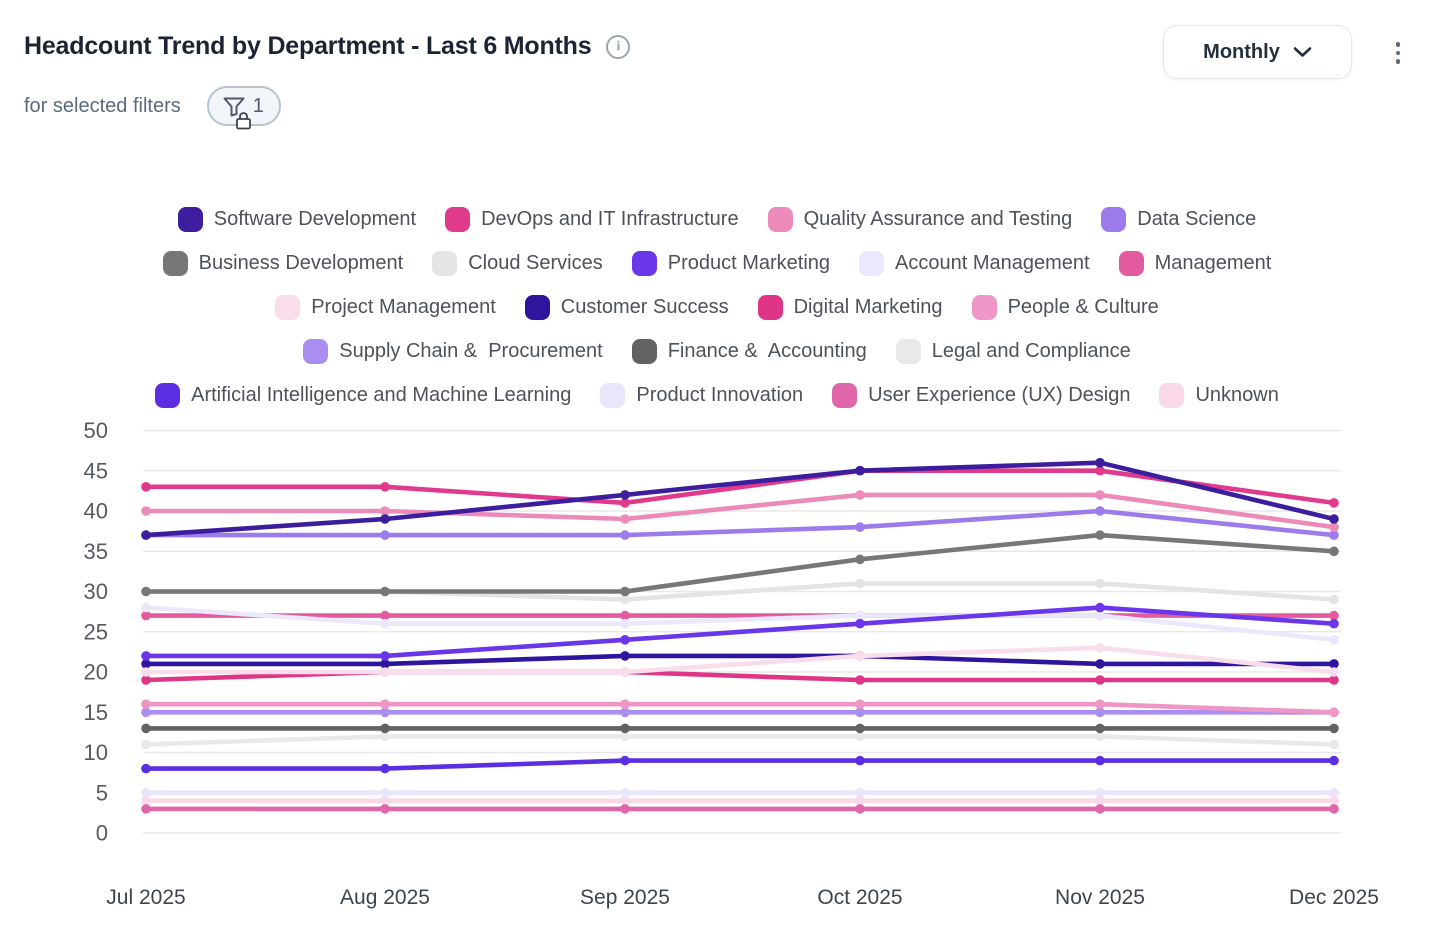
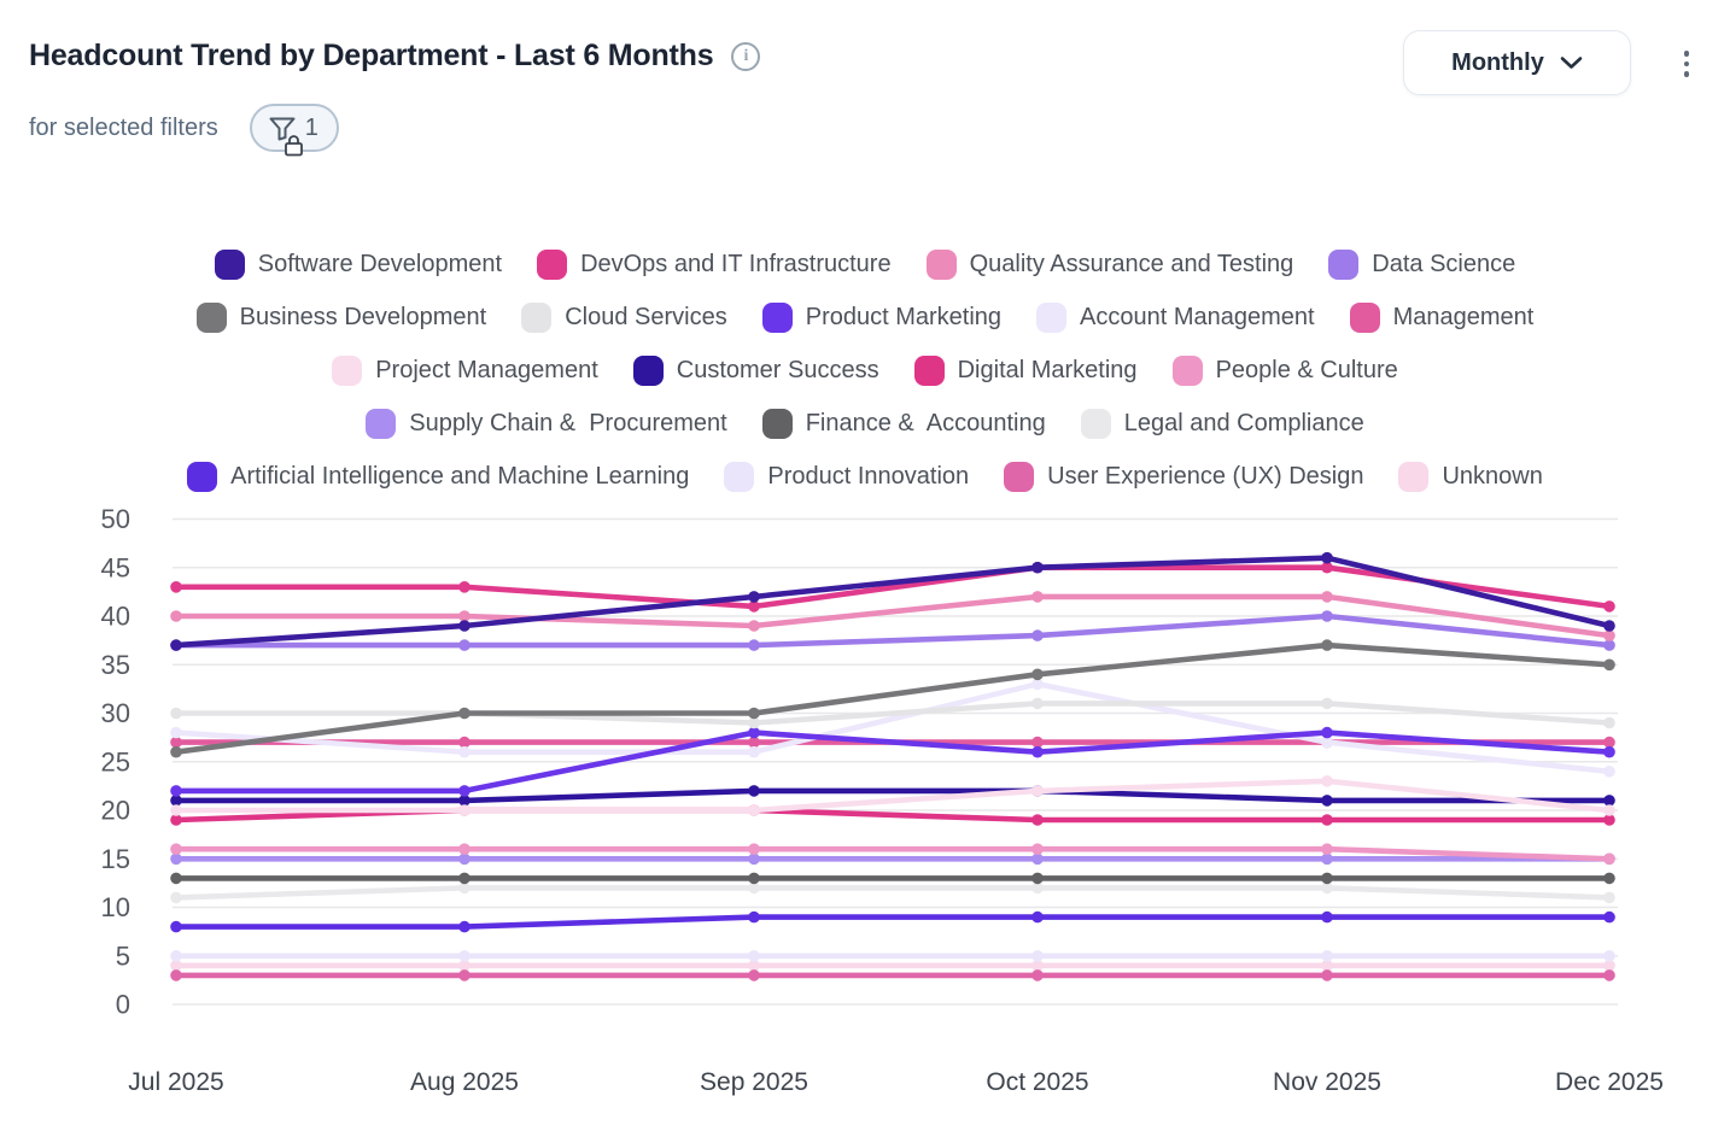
Business Development/Jul 2025: 30 -> 26
Product Marketing/Sep 2025: 24 -> 28
Account Management/Oct 2025: 27 -> 33
